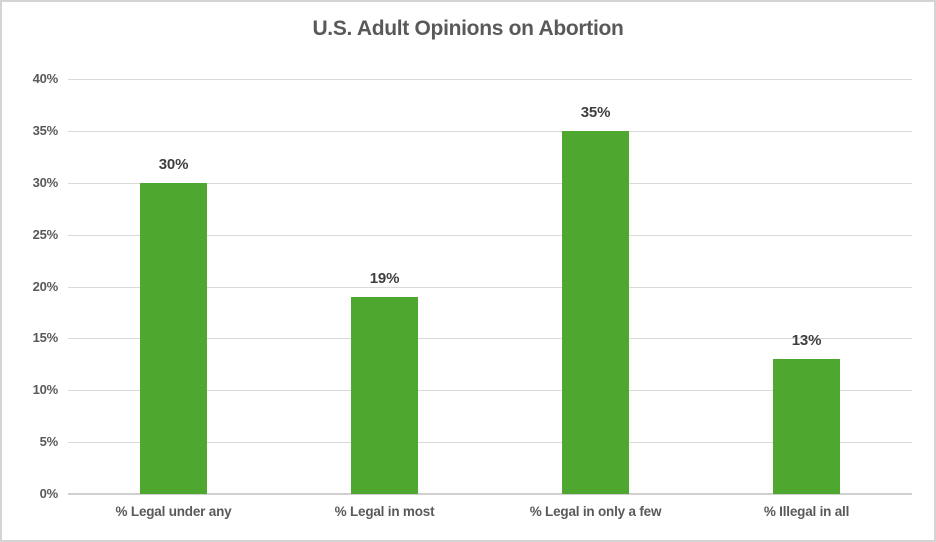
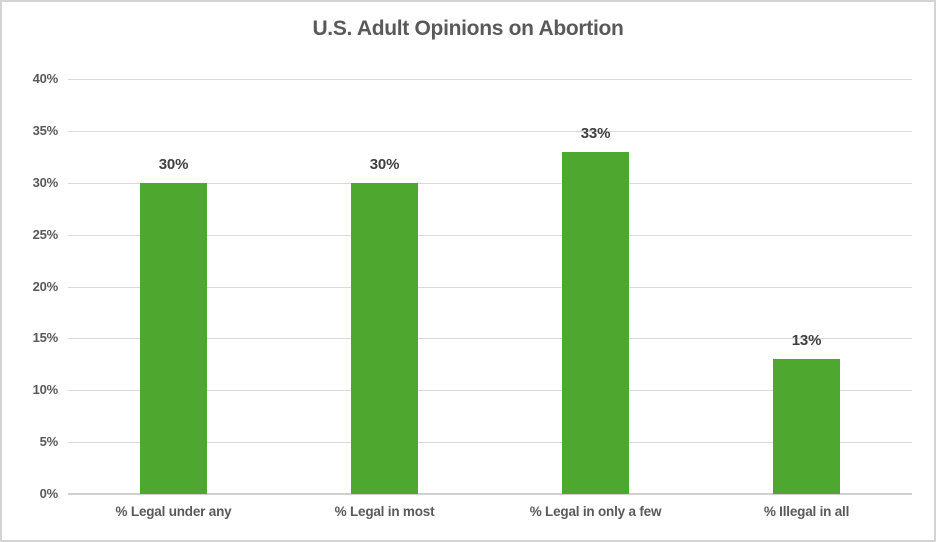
% Legal in most: 19% -> 30%
% Legal in only a few: 35% -> 33%
